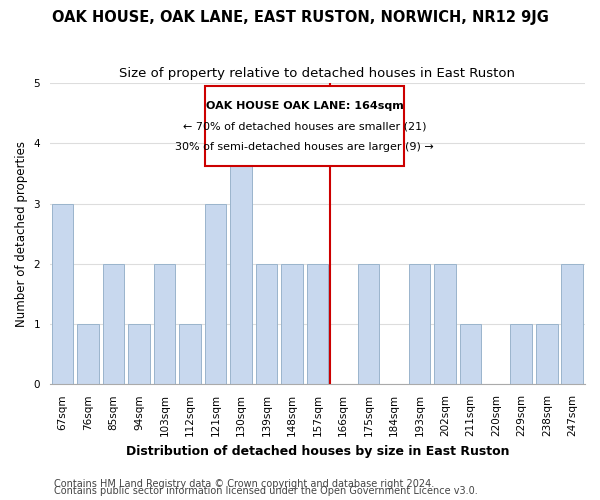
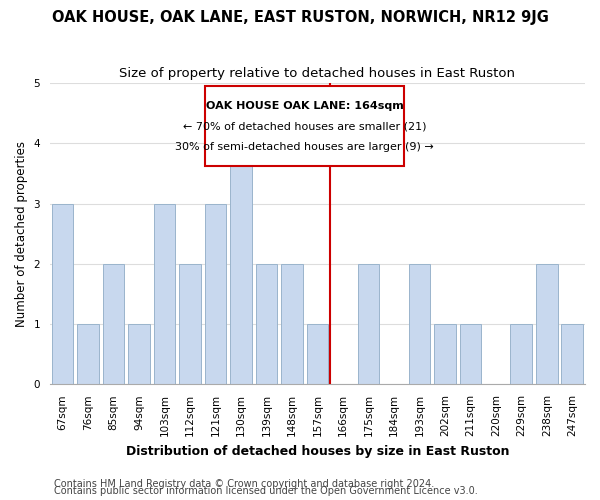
103sqm: 2 -> 3
112sqm: 1 -> 2
157sqm: 2 -> 1
202sqm: 2 -> 1
238sqm: 1 -> 2
247sqm: 2 -> 1
